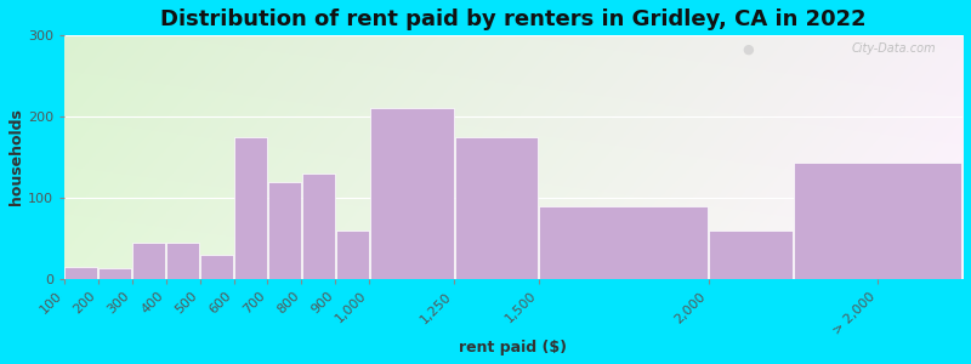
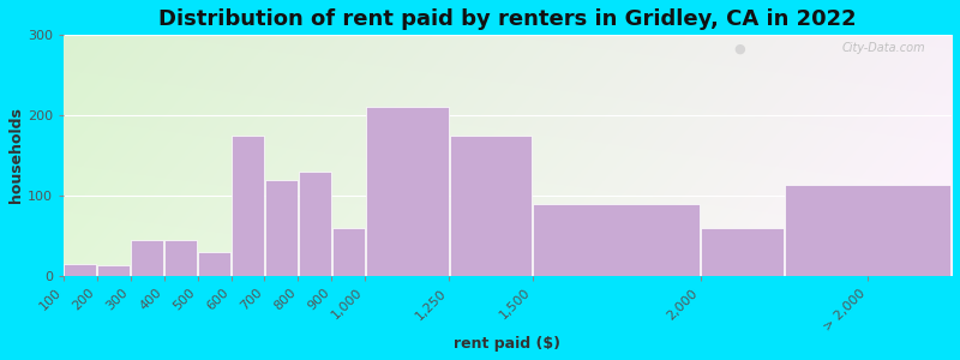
> 2,000: 144 -> 113
